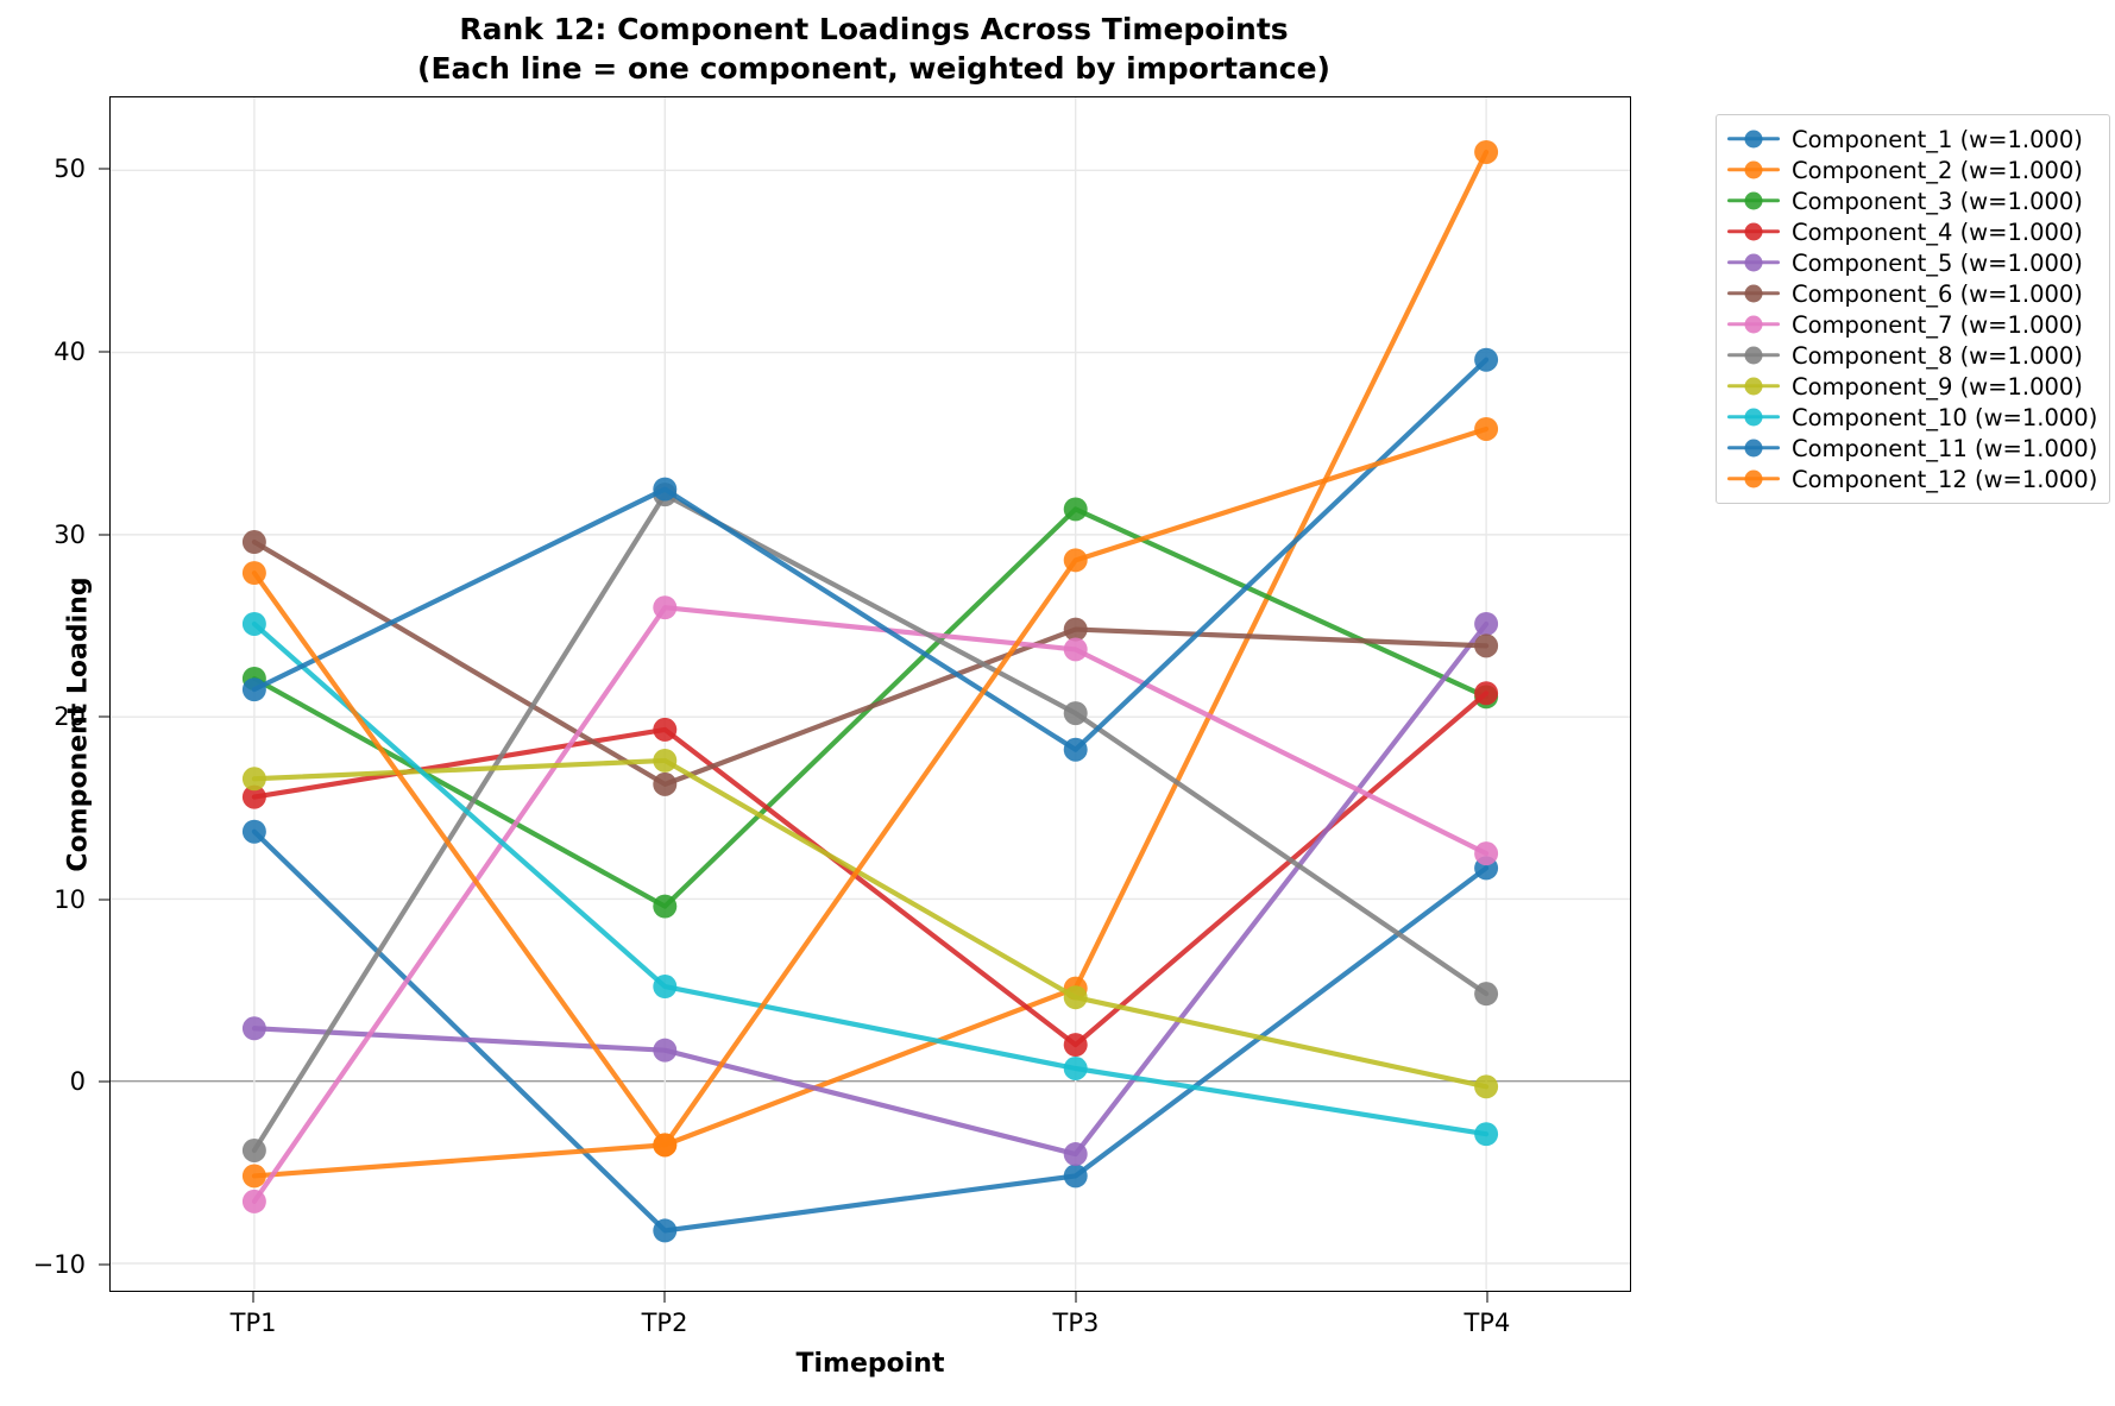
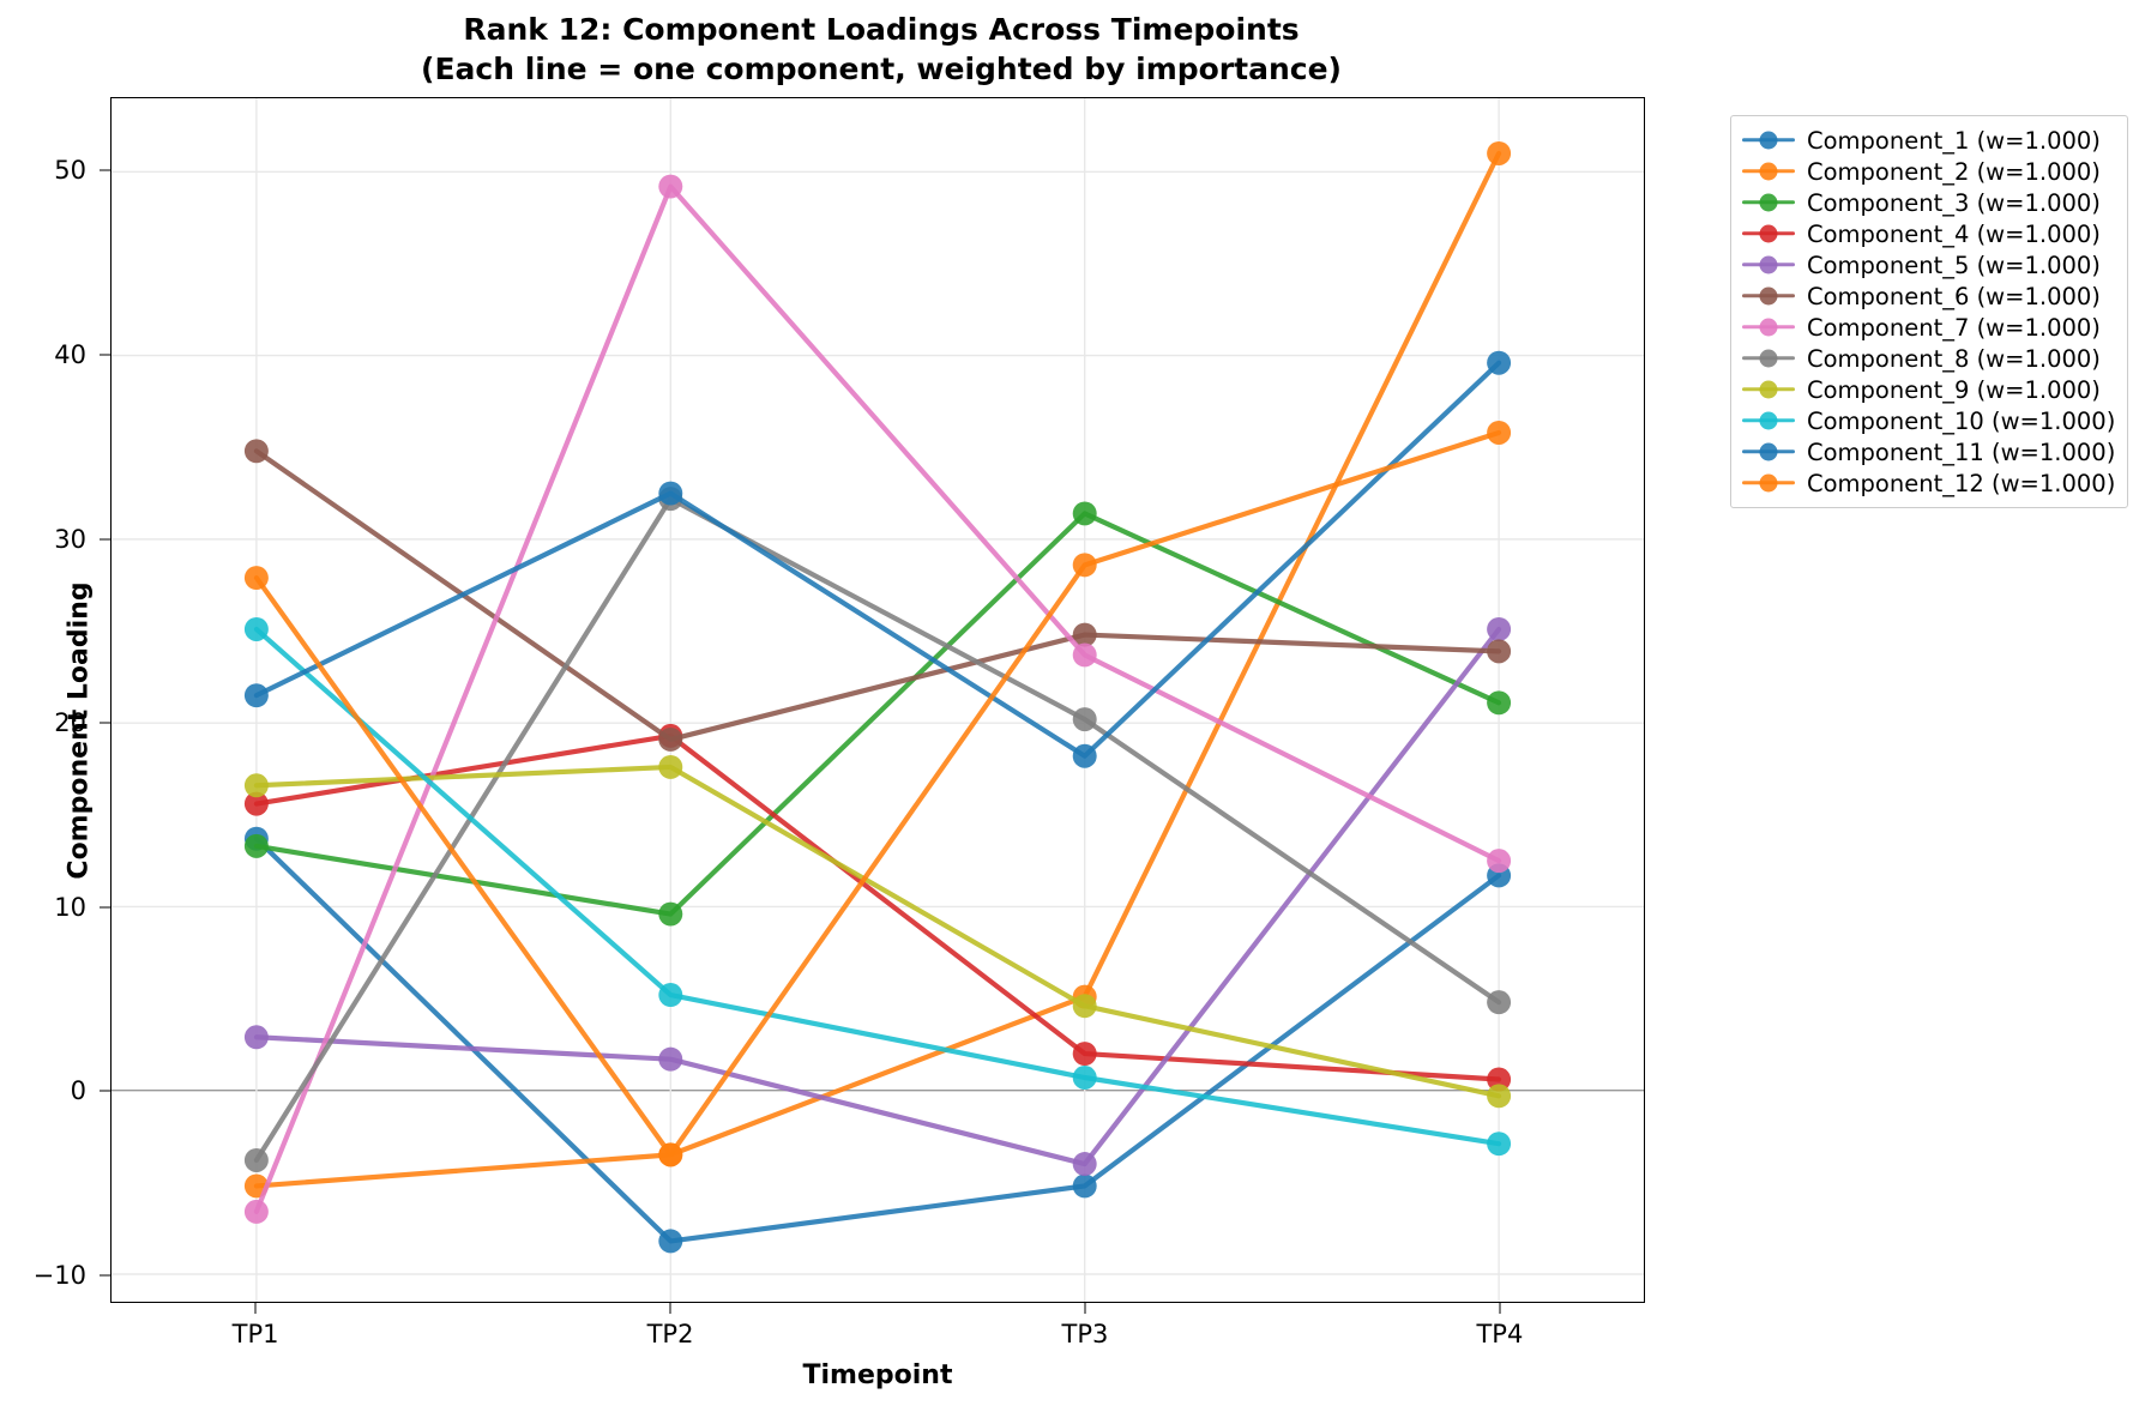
Component_3 (w=1.000)/TP1: 22.1 -> 13.3
Component_6 (w=1.000)/TP1: 29.6 -> 34.8
Component_6 (w=1.000)/TP2: 16.3 -> 19.1
Component_7 (w=1.000)/TP2: 26.0 -> 49.2
Component_4 (w=1.000)/TP4: 21.3 -> 0.6
